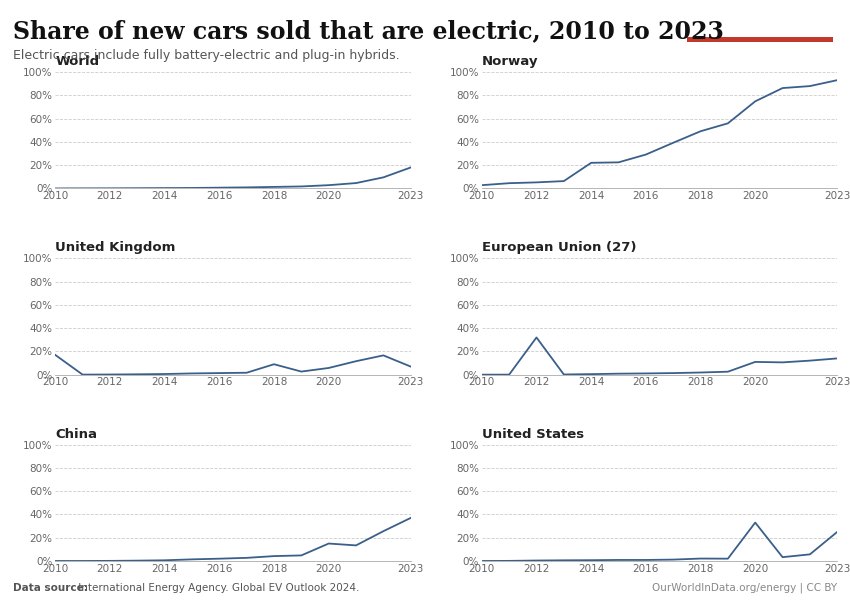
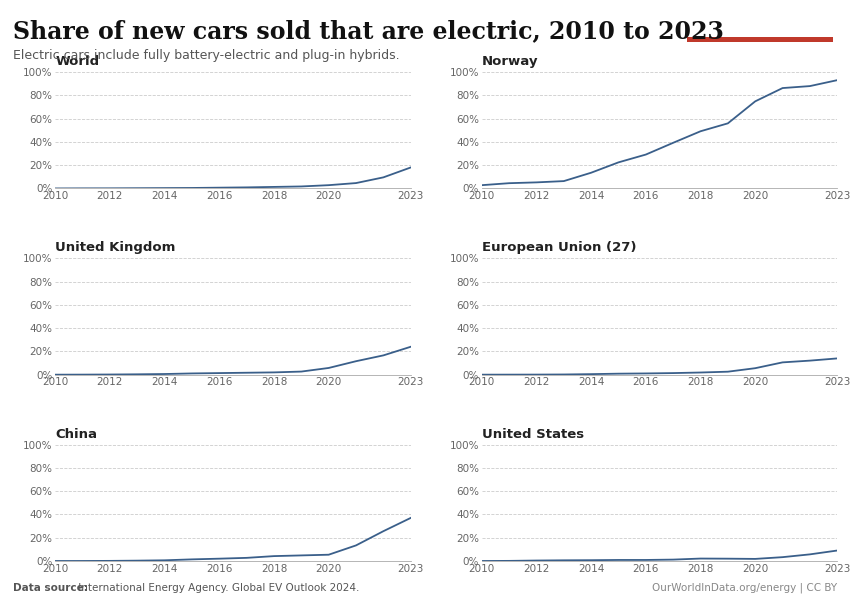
Norway/2014: 22% -> 14%
United Kingdom/2010: 17% -> 0%
United Kingdom/2018: 9% -> 2%
United Kingdom/2023: 7% -> 24%
European Union (27)/2012: 32% -> 0%
European Union (27)/2020: 11% -> 6%
China/2020: 15% -> 5%
United States/2020: 33% -> 2%
United States/2023: 25% -> 9%
